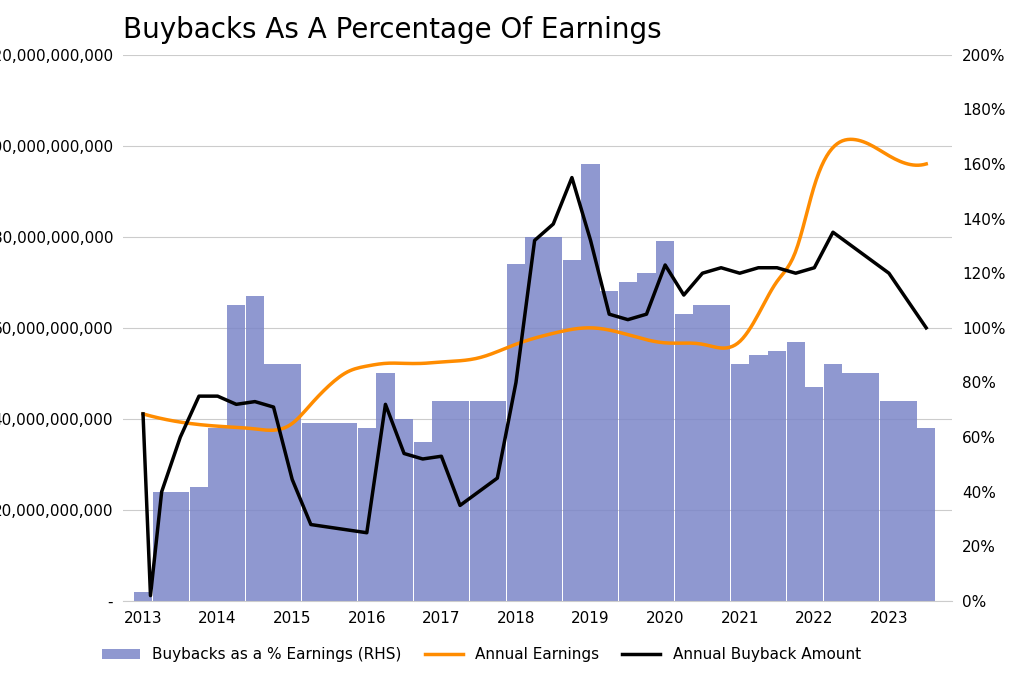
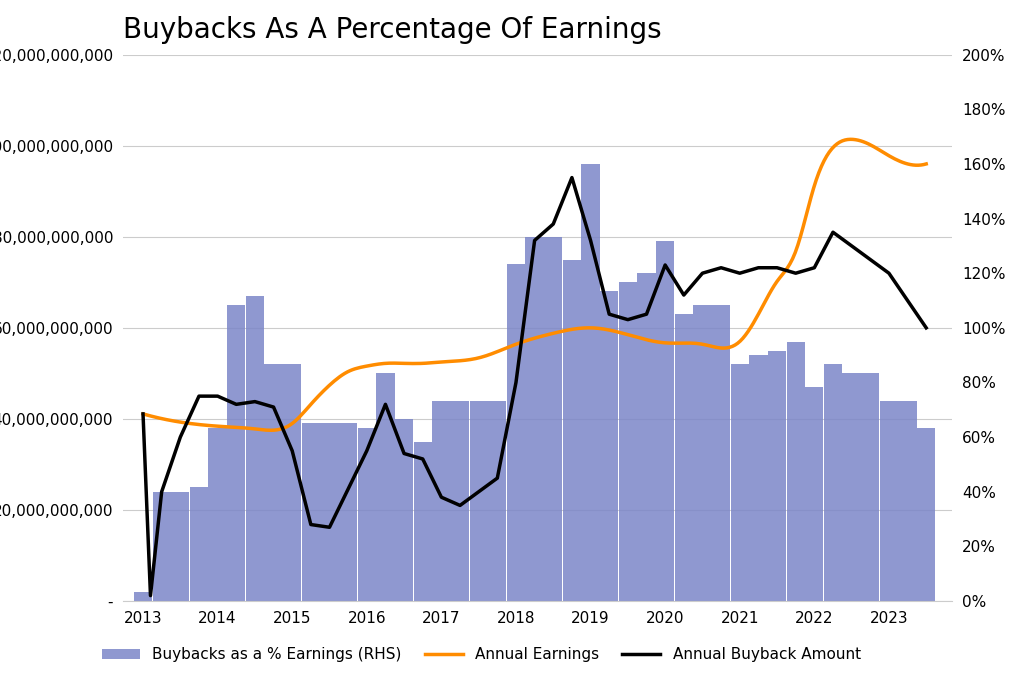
Annual Buyback Amount/2015: 44.5% -> 55.0%
Annual Buyback Amount/2016: 25.0% -> 55.0%
Annual Buyback Amount/2017: 53.0% -> 38.0%
